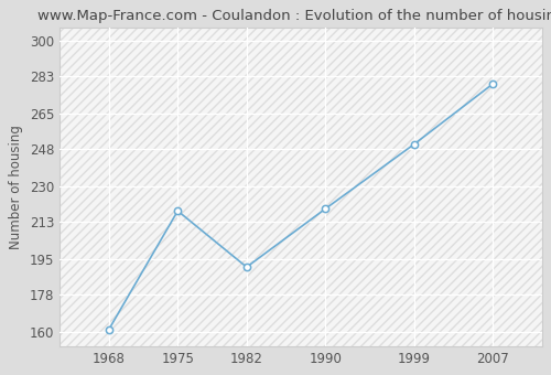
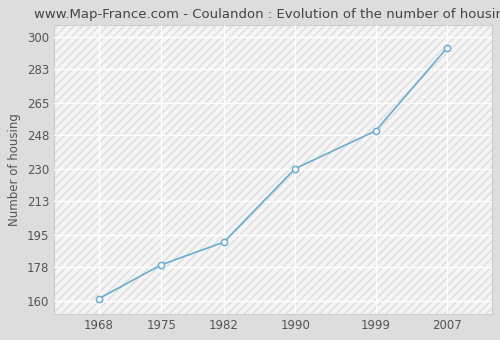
1975: 218 -> 179
1990: 219 -> 230
2007: 279 -> 294
